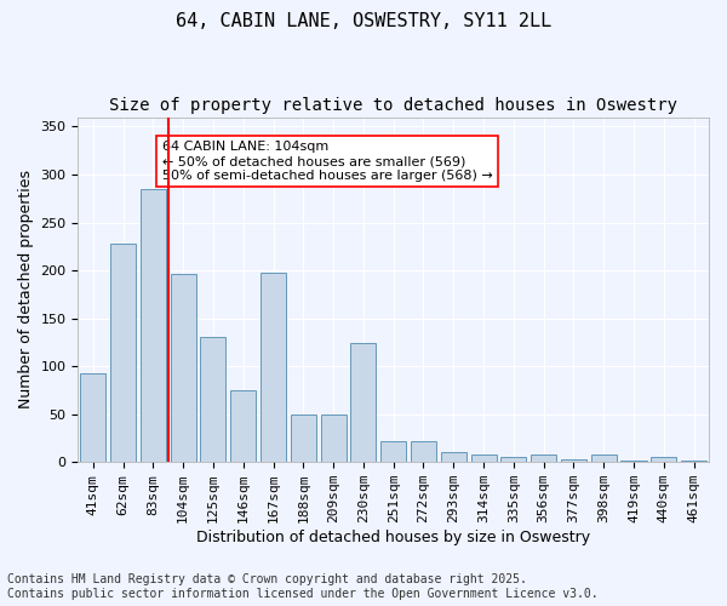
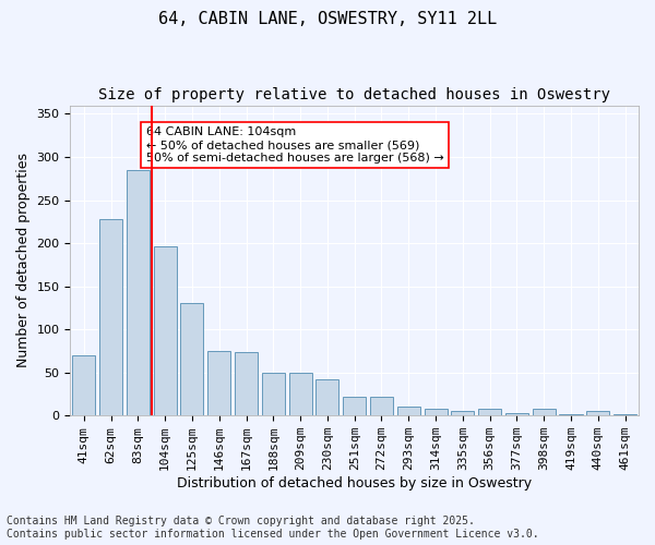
41sqm: 92 -> 70
167sqm: 198 -> 73
230sqm: 124 -> 42
